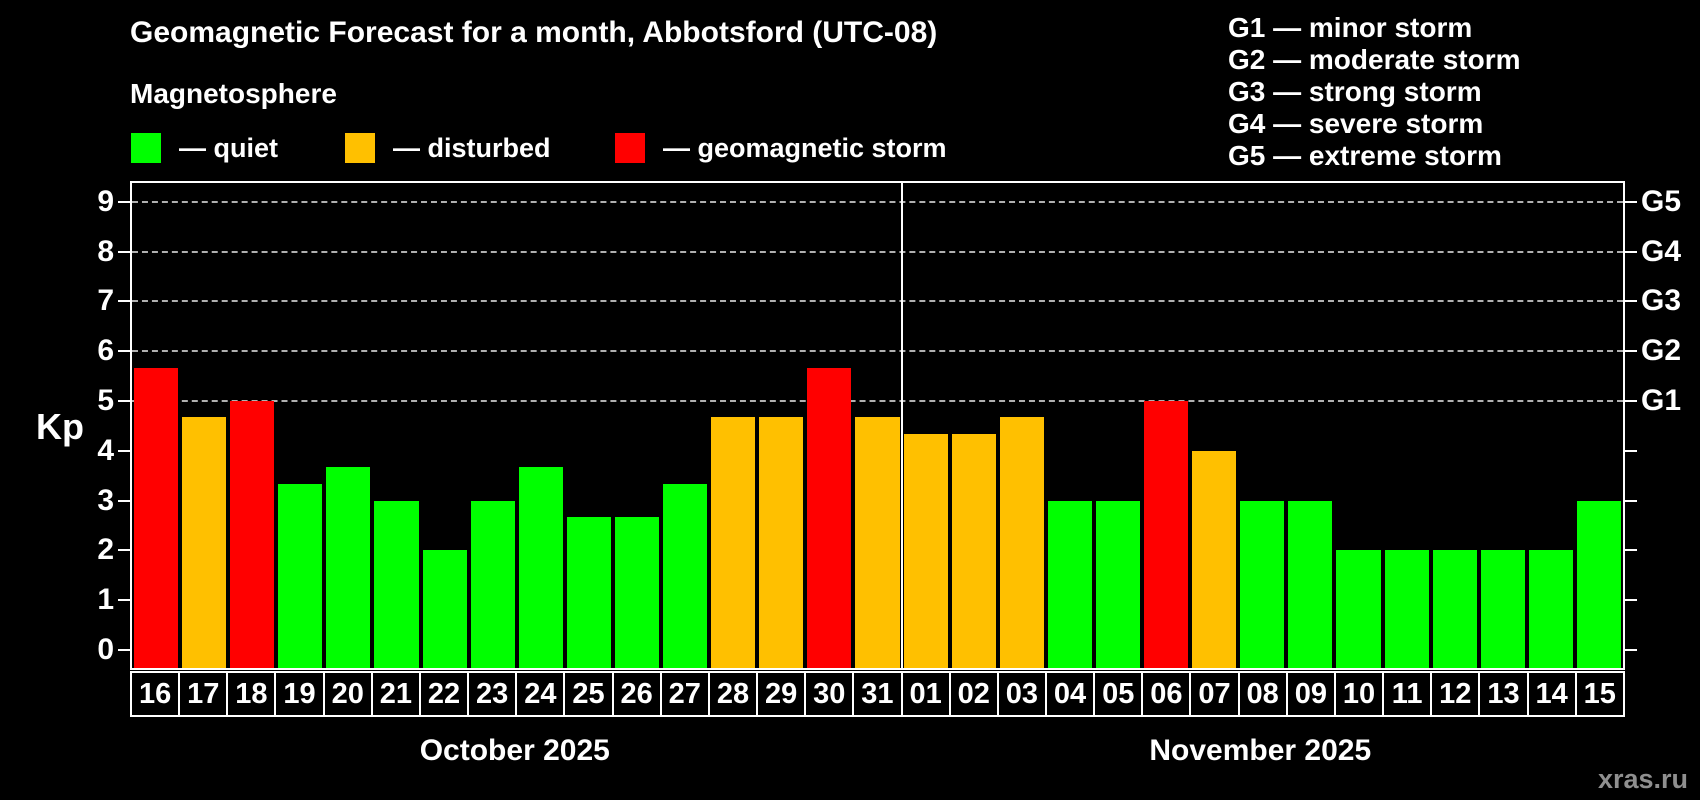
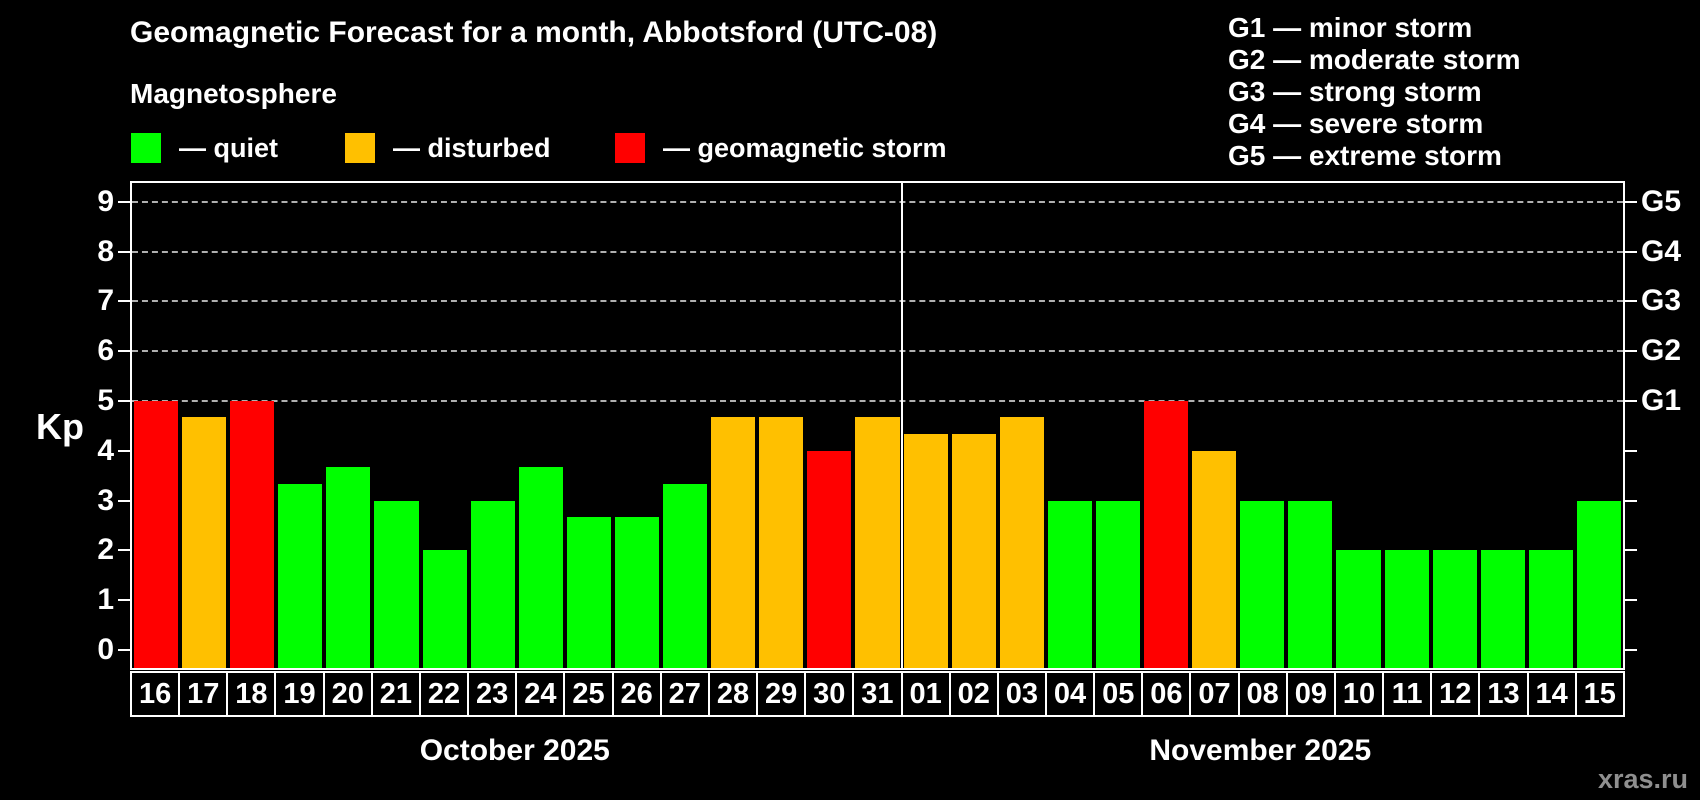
16: 5.7 -> 5.0
30: 5.7 -> 4.0
